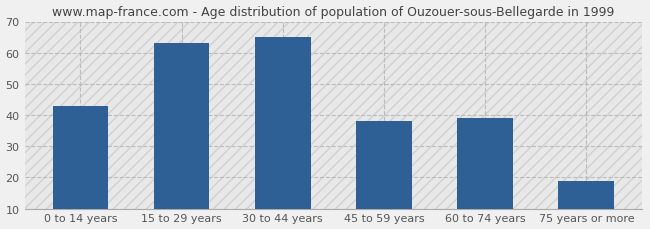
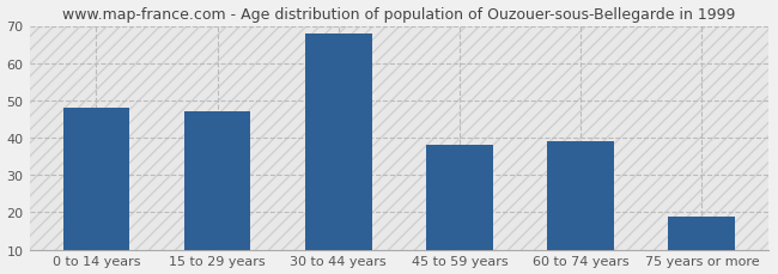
0 to 14 years: 43 -> 48
15 to 29 years: 63 -> 47
30 to 44 years: 65 -> 68
